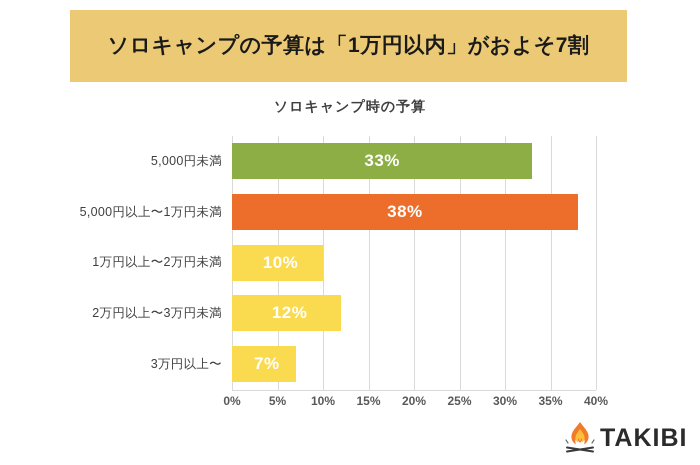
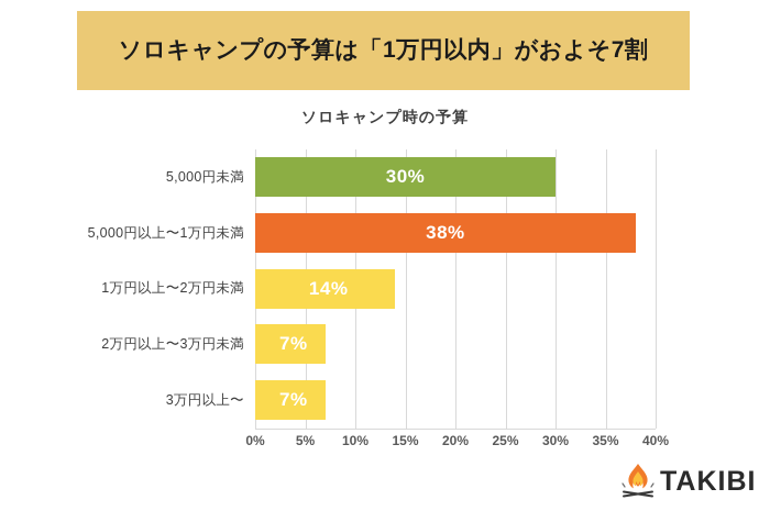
5,000円未満: 33% -> 30%
1万円以上〜2万円未満: 10% -> 14%
2万円以上〜3万円未満: 12% -> 7%
